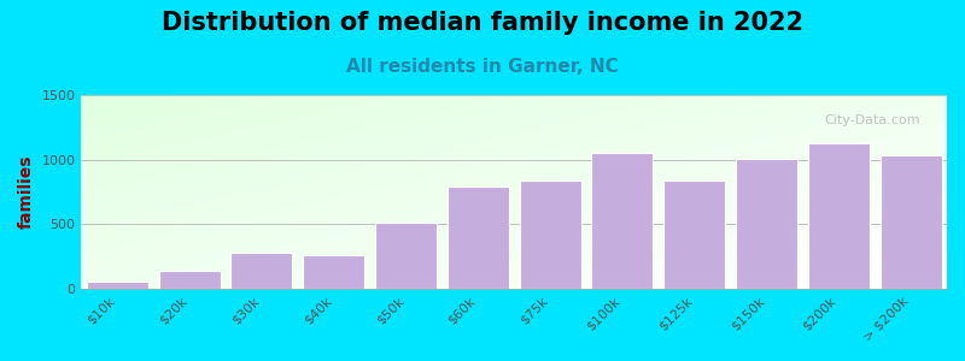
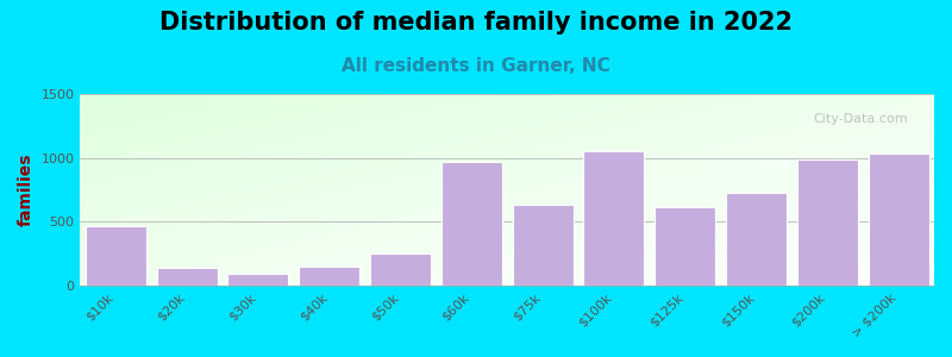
$10k: 50 -> 460
$30k: 280 -> 90
$40k: 260 -> 150
$50k: 510 -> 250
$60k: 790 -> 970
$75k: 840 -> 630
$125k: 840 -> 610
$150k: 1000 -> 720
$200k: 1130 -> 990
